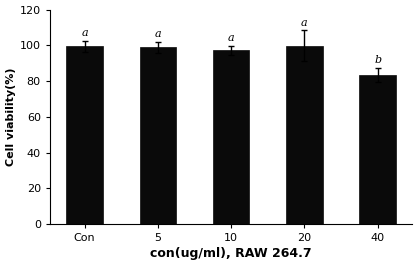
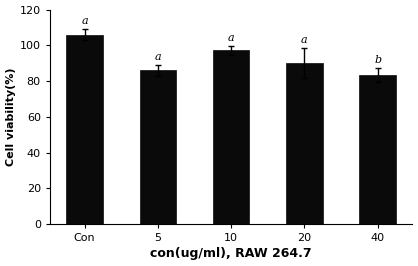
Con: 100 -> 106
5: 99 -> 86
20: 100 -> 90
